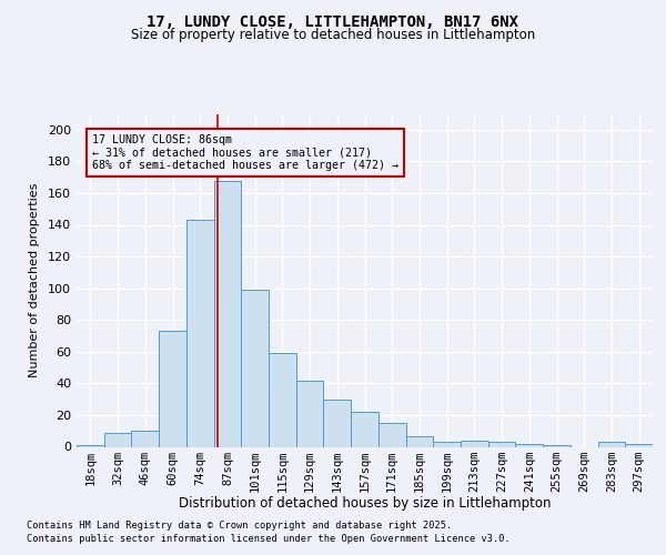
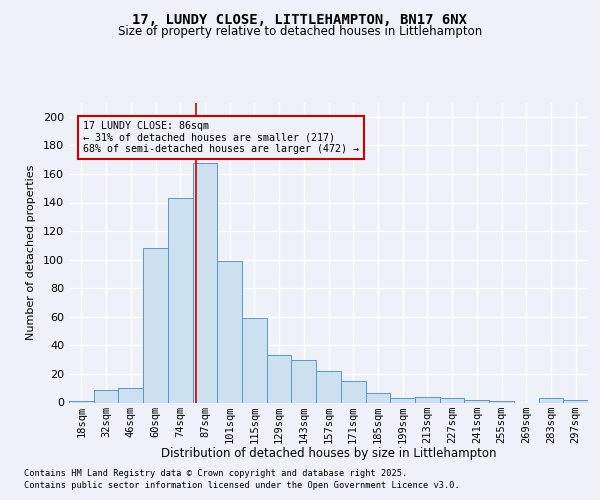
60sqm: 73 -> 108
129sqm: 42 -> 33
